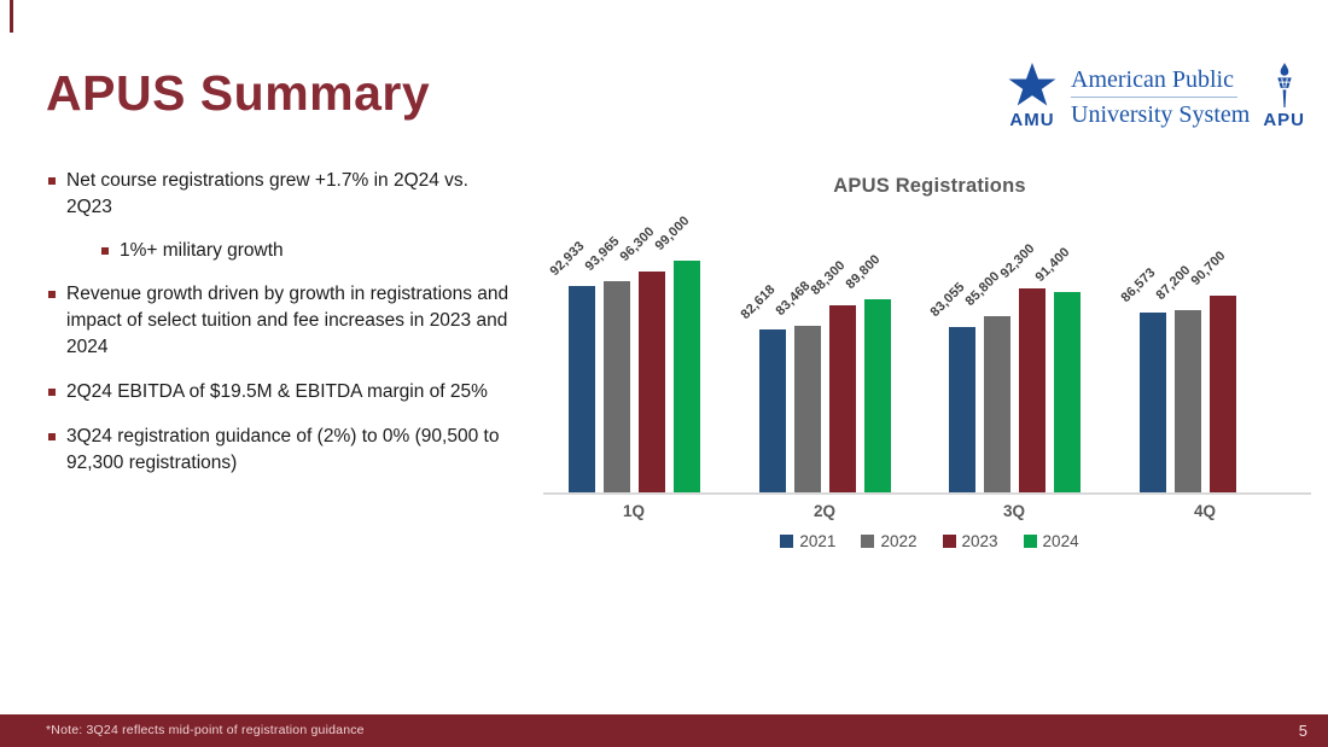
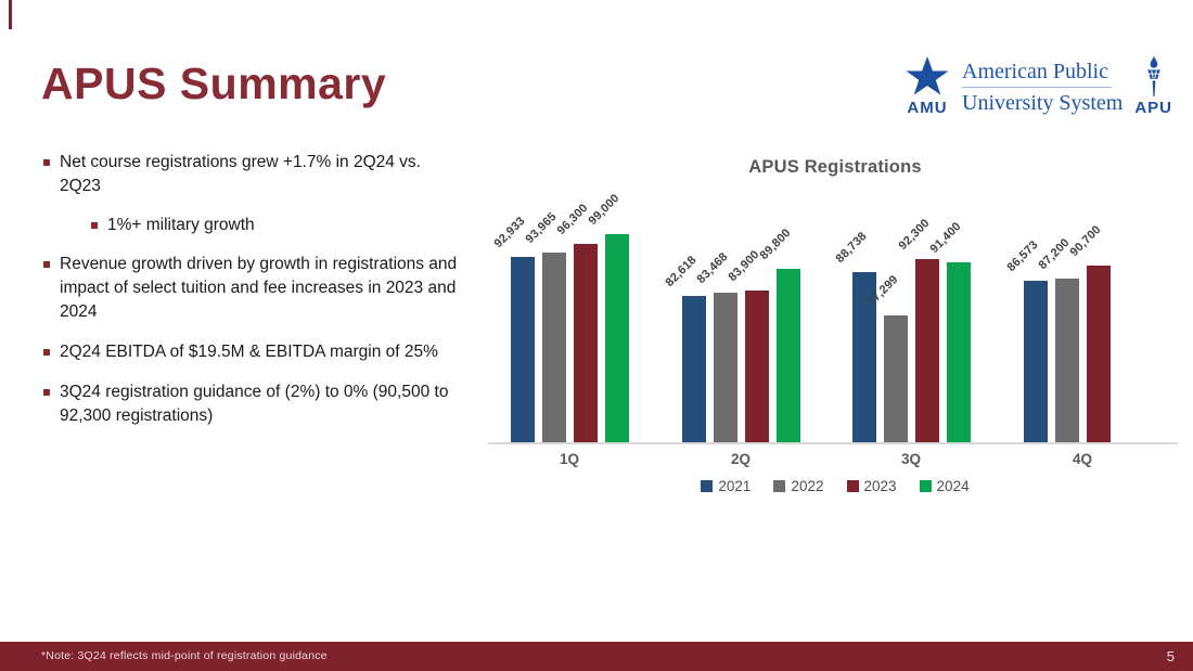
2023/2Q: 88,300 -> 83,900
2021/3Q: 83,055 -> 88,738
2022/3Q: 85,800 -> 77,299
